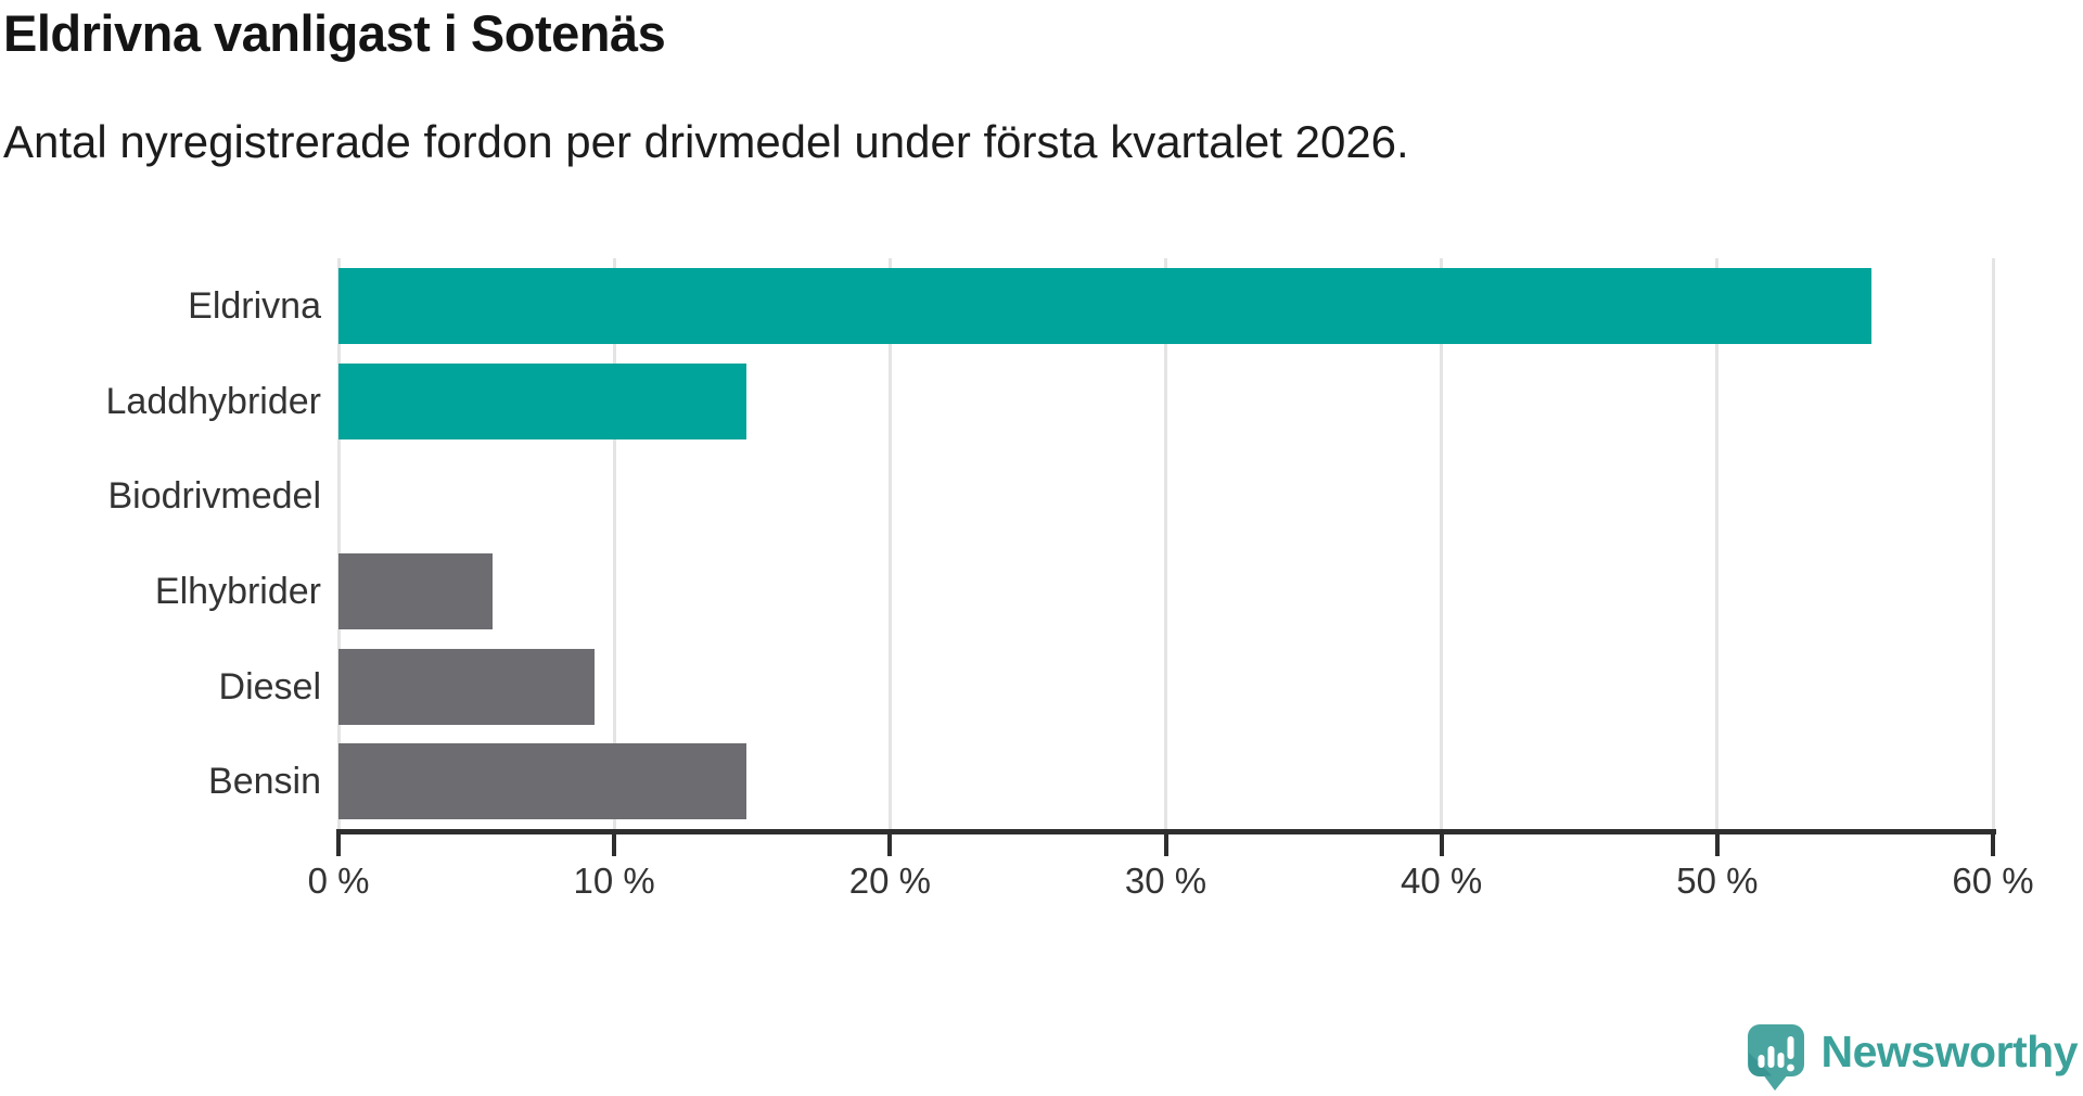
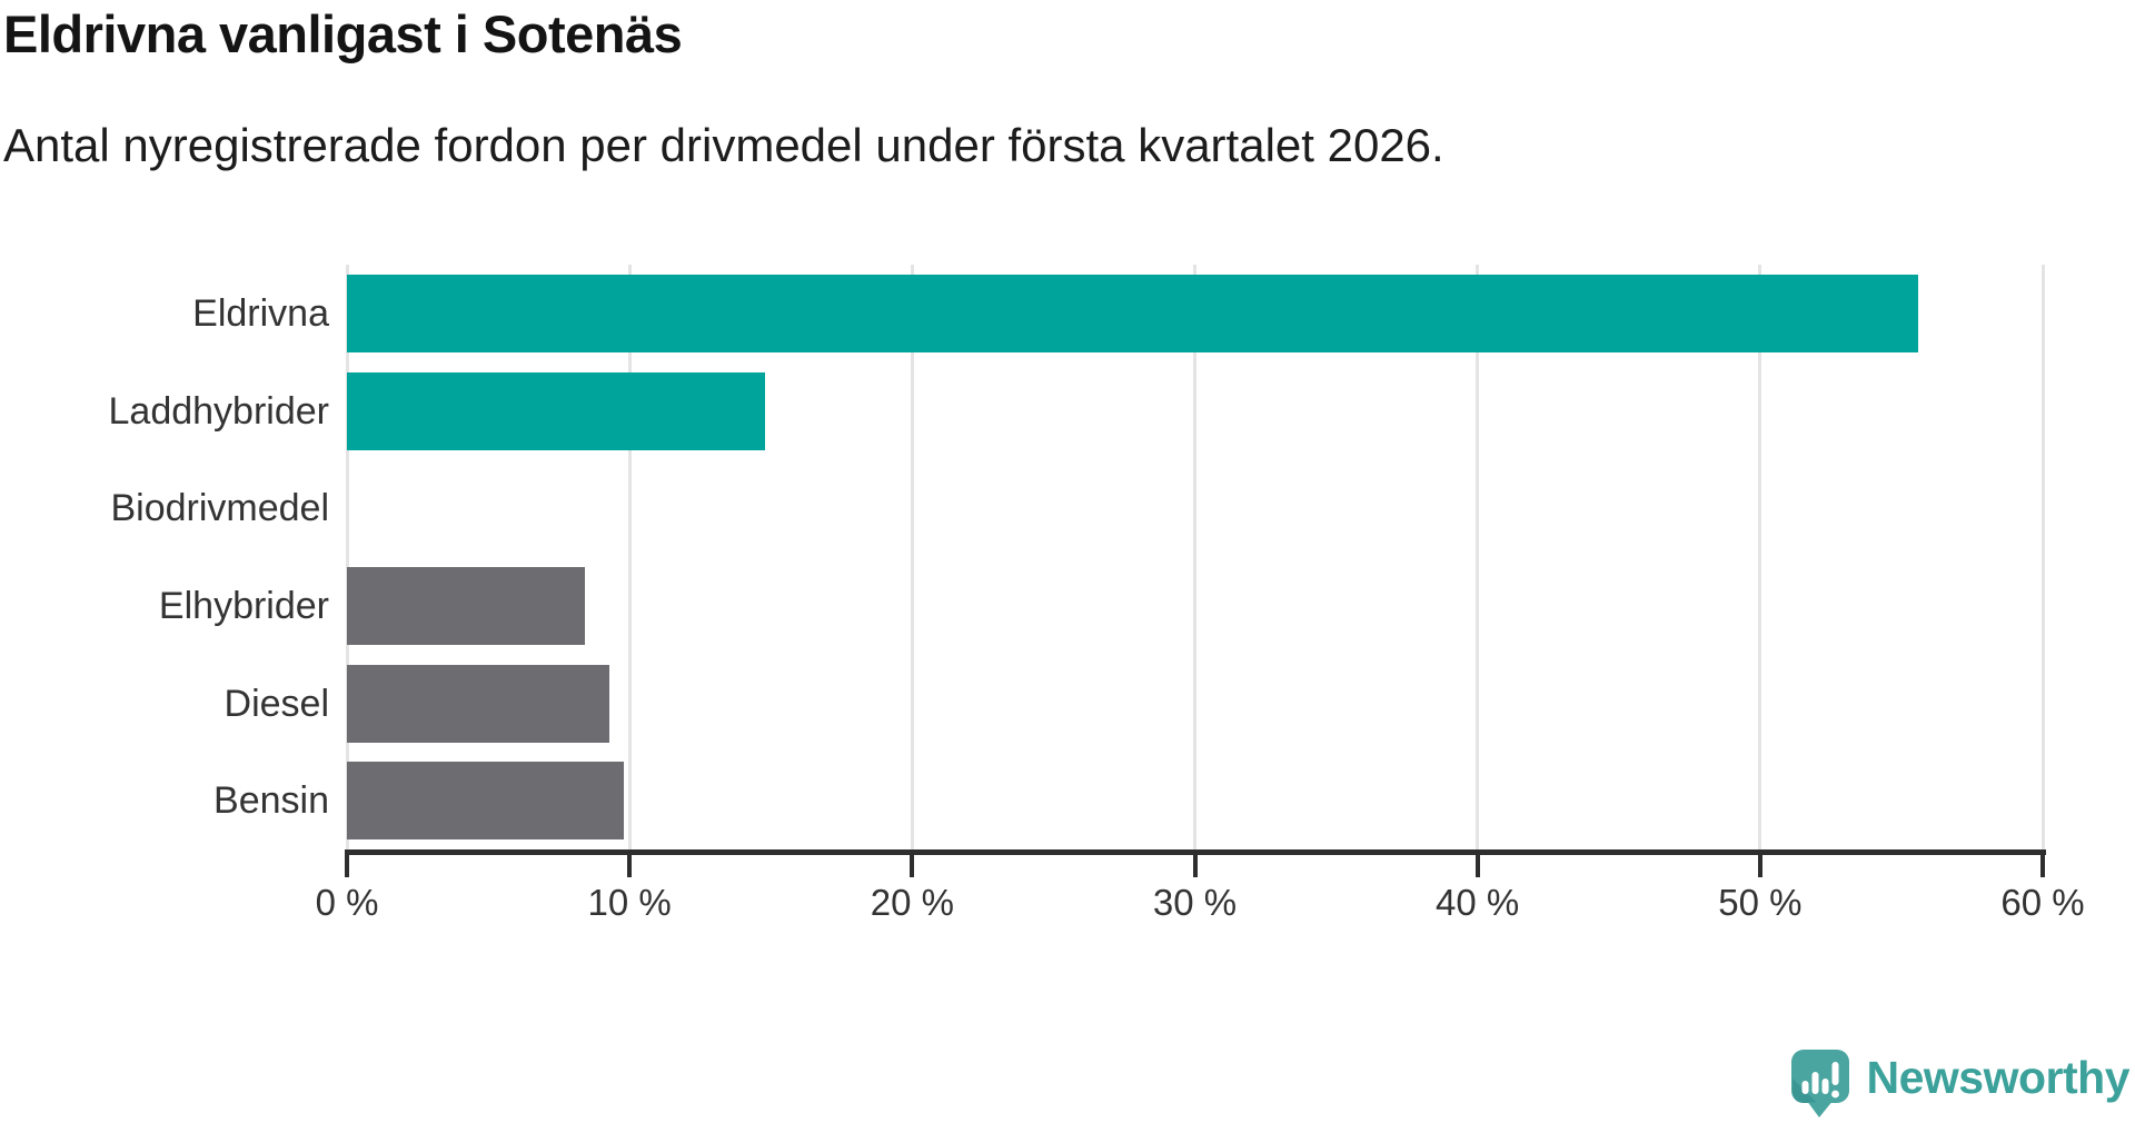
Elhybrider: 5.6% -> 8.4%
Bensin: 14.8% -> 9.8%
